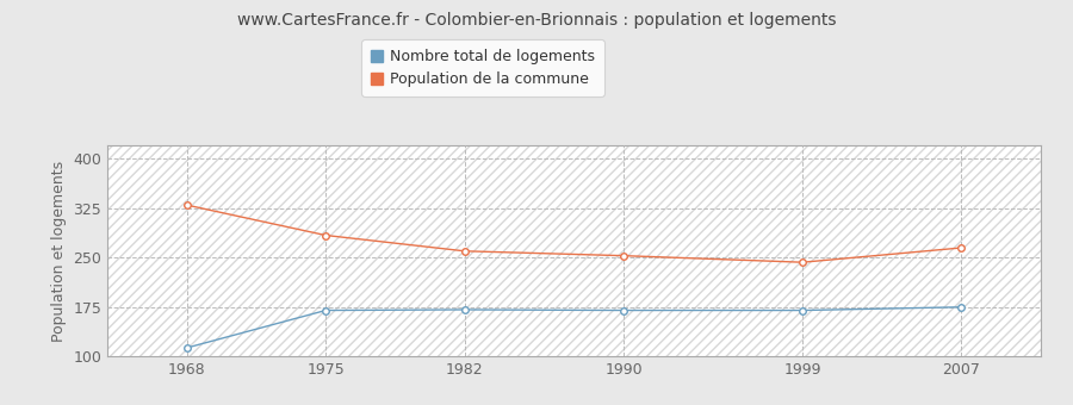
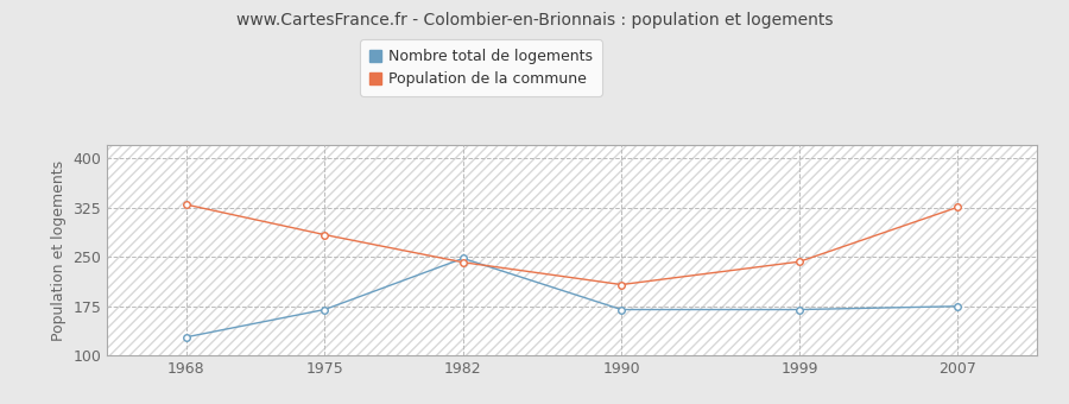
Nombre total de logements/1968: 113 -> 128
Nombre total de logements/1982: 171 -> 248
Population de la commune/1982: 260 -> 242
Population de la commune/1990: 253 -> 208
Population de la commune/2007: 265 -> 326
